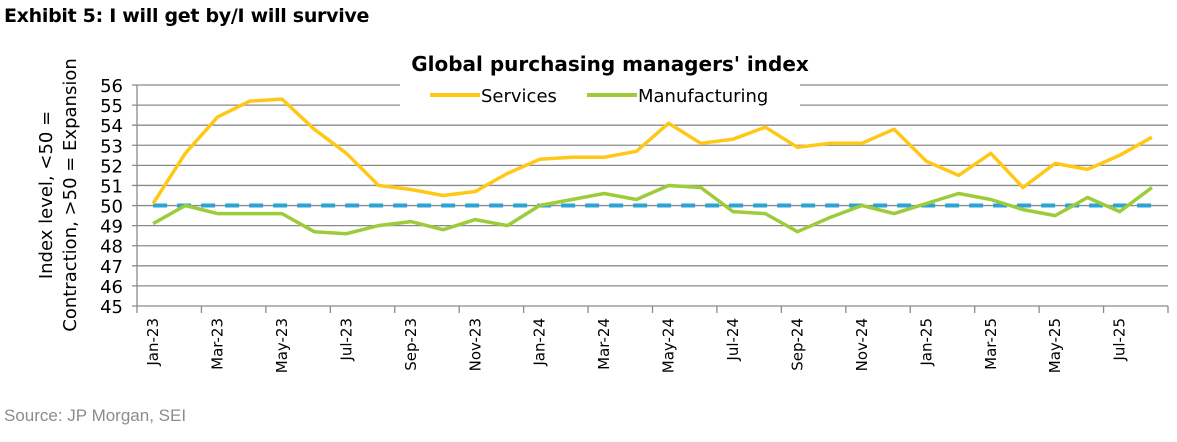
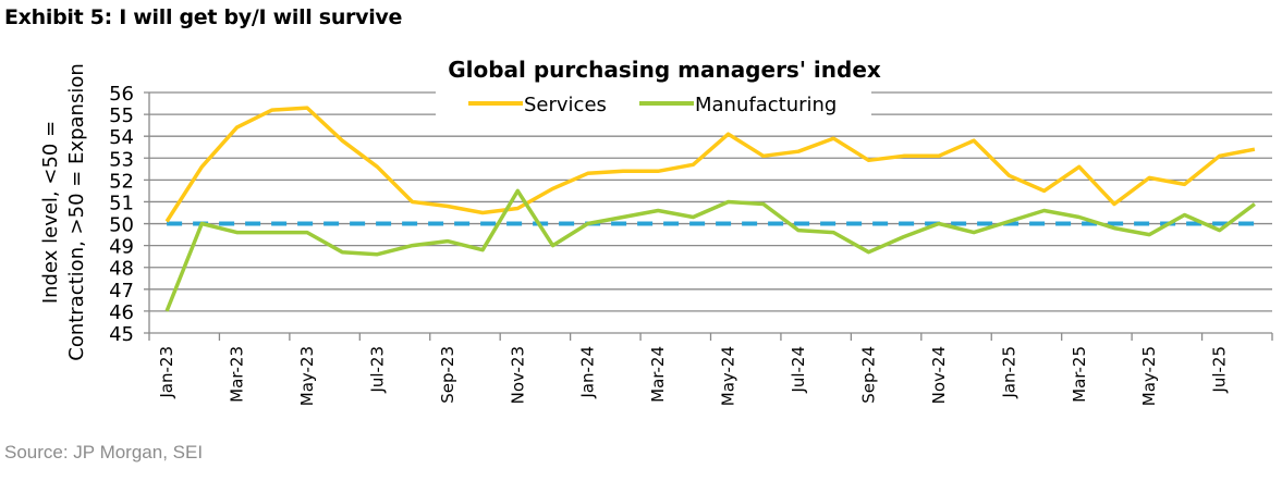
Manufacturing/Jan-23: 49.1 -> 46.0
Manufacturing/Nov-23: 49.3 -> 51.5
Services/Jul-25: 52.5 -> 53.1
